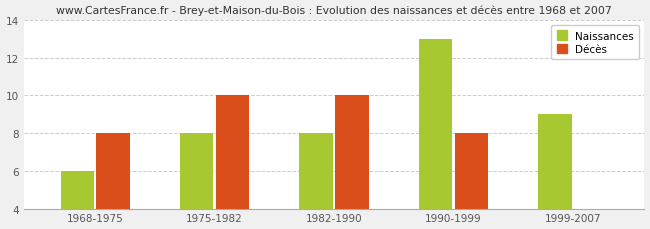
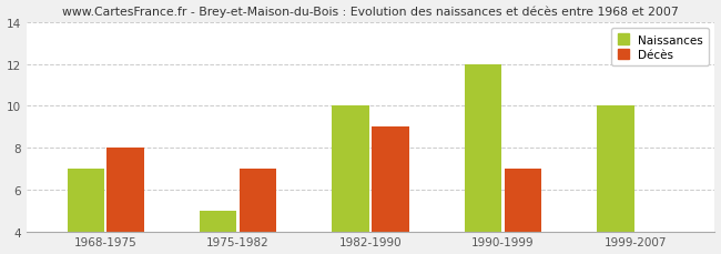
Naissances/1968-1975: 6 -> 7
Naissances/1975-1982: 8 -> 5
Décès/1975-1982: 10 -> 7
Naissances/1982-1990: 8 -> 10
Décès/1982-1990: 10 -> 9
Naissances/1990-1999: 13 -> 12
Décès/1990-1999: 8 -> 7
Naissances/1999-2007: 9 -> 10
